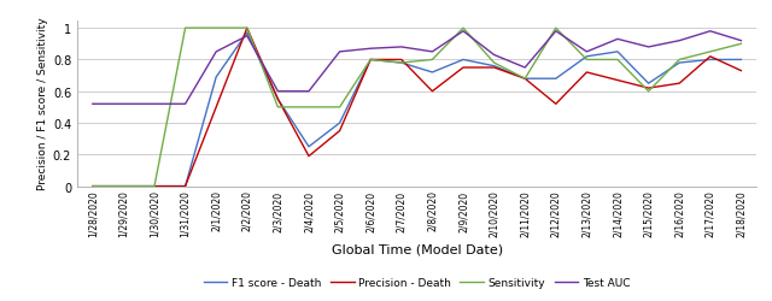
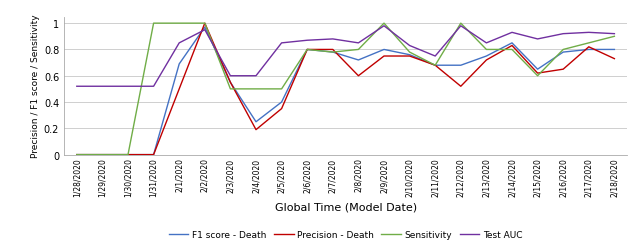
F1 score - Death/2/13/2020: 0.82 -> 0.75
Precision - Death/2/14/2020: 0.67 -> 0.83
Test AUC/2/17/2020: 0.98 -> 0.93
